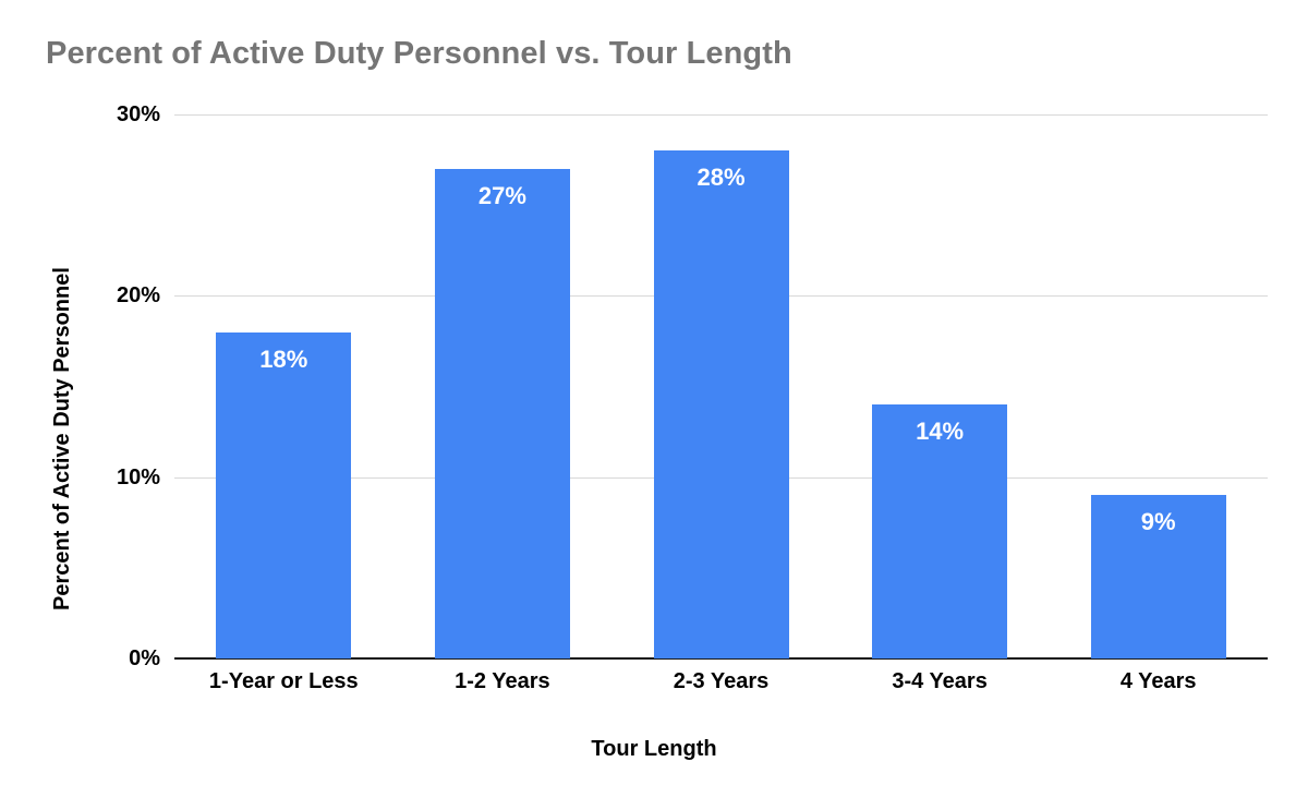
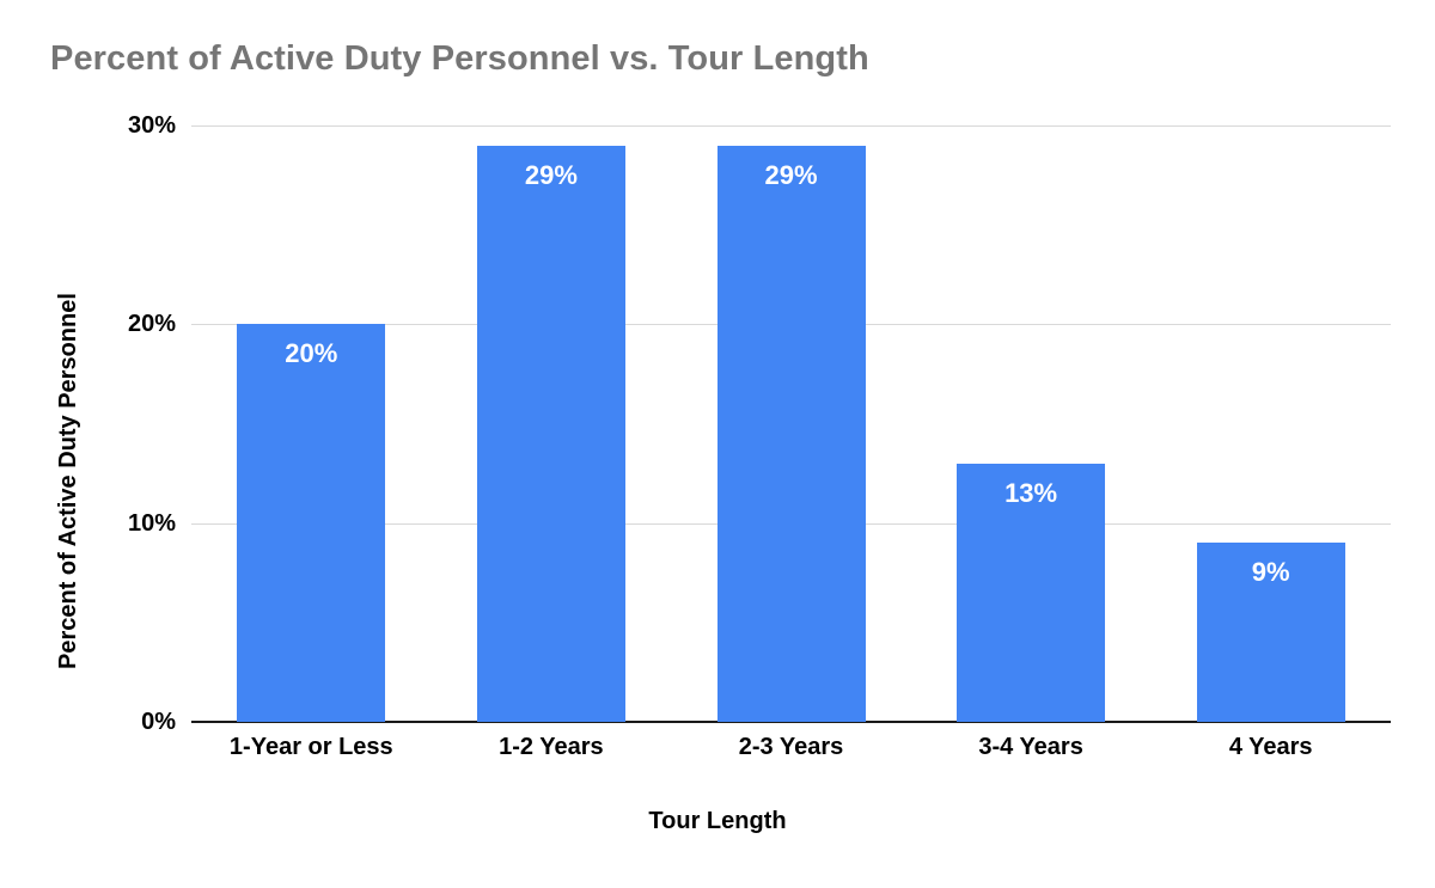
1-Year or Less: 18% -> 20%
1-2 Years: 27% -> 29%
2-3 Years: 28% -> 29%
3-4 Years: 14% -> 13%
